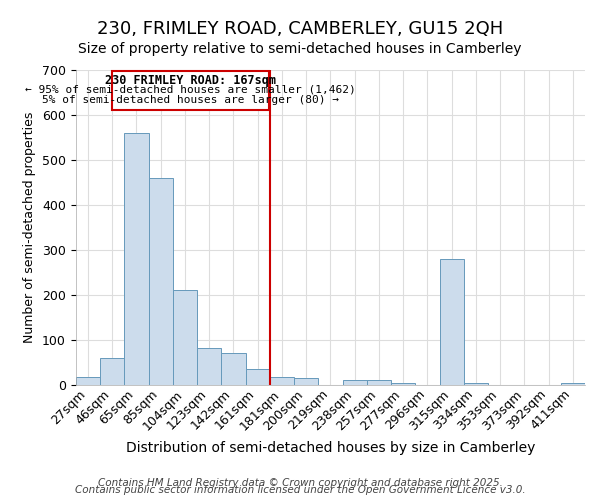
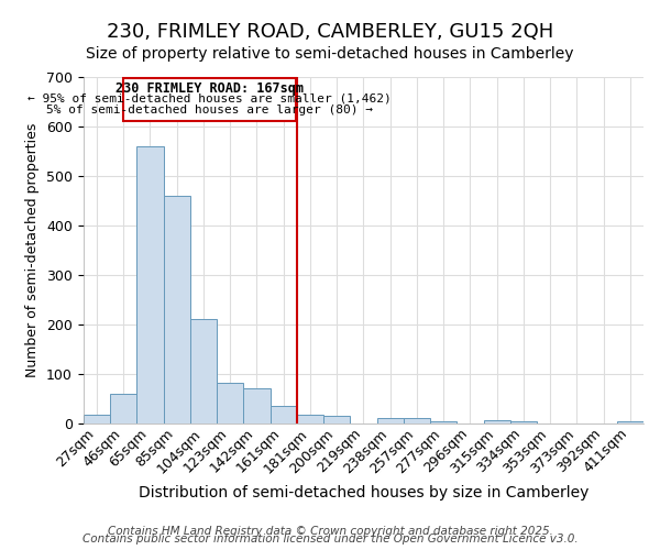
315sqm: 280 -> 6
